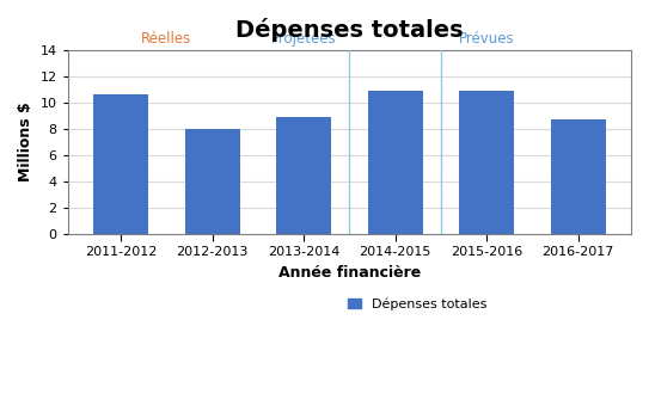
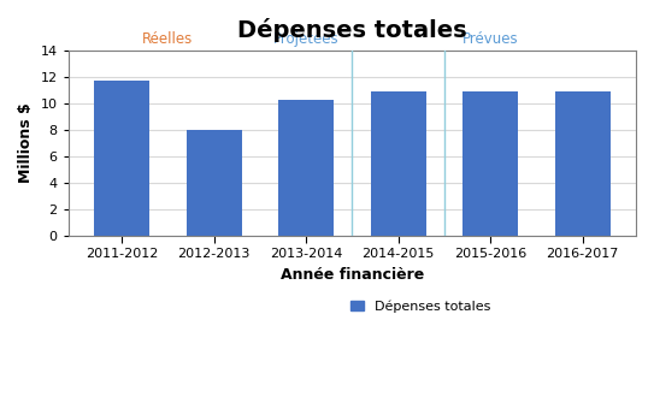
2011-2012: 10.6 -> 11.7
2013-2014: 8.9 -> 10.2
2016-2017: 8.7 -> 10.9
